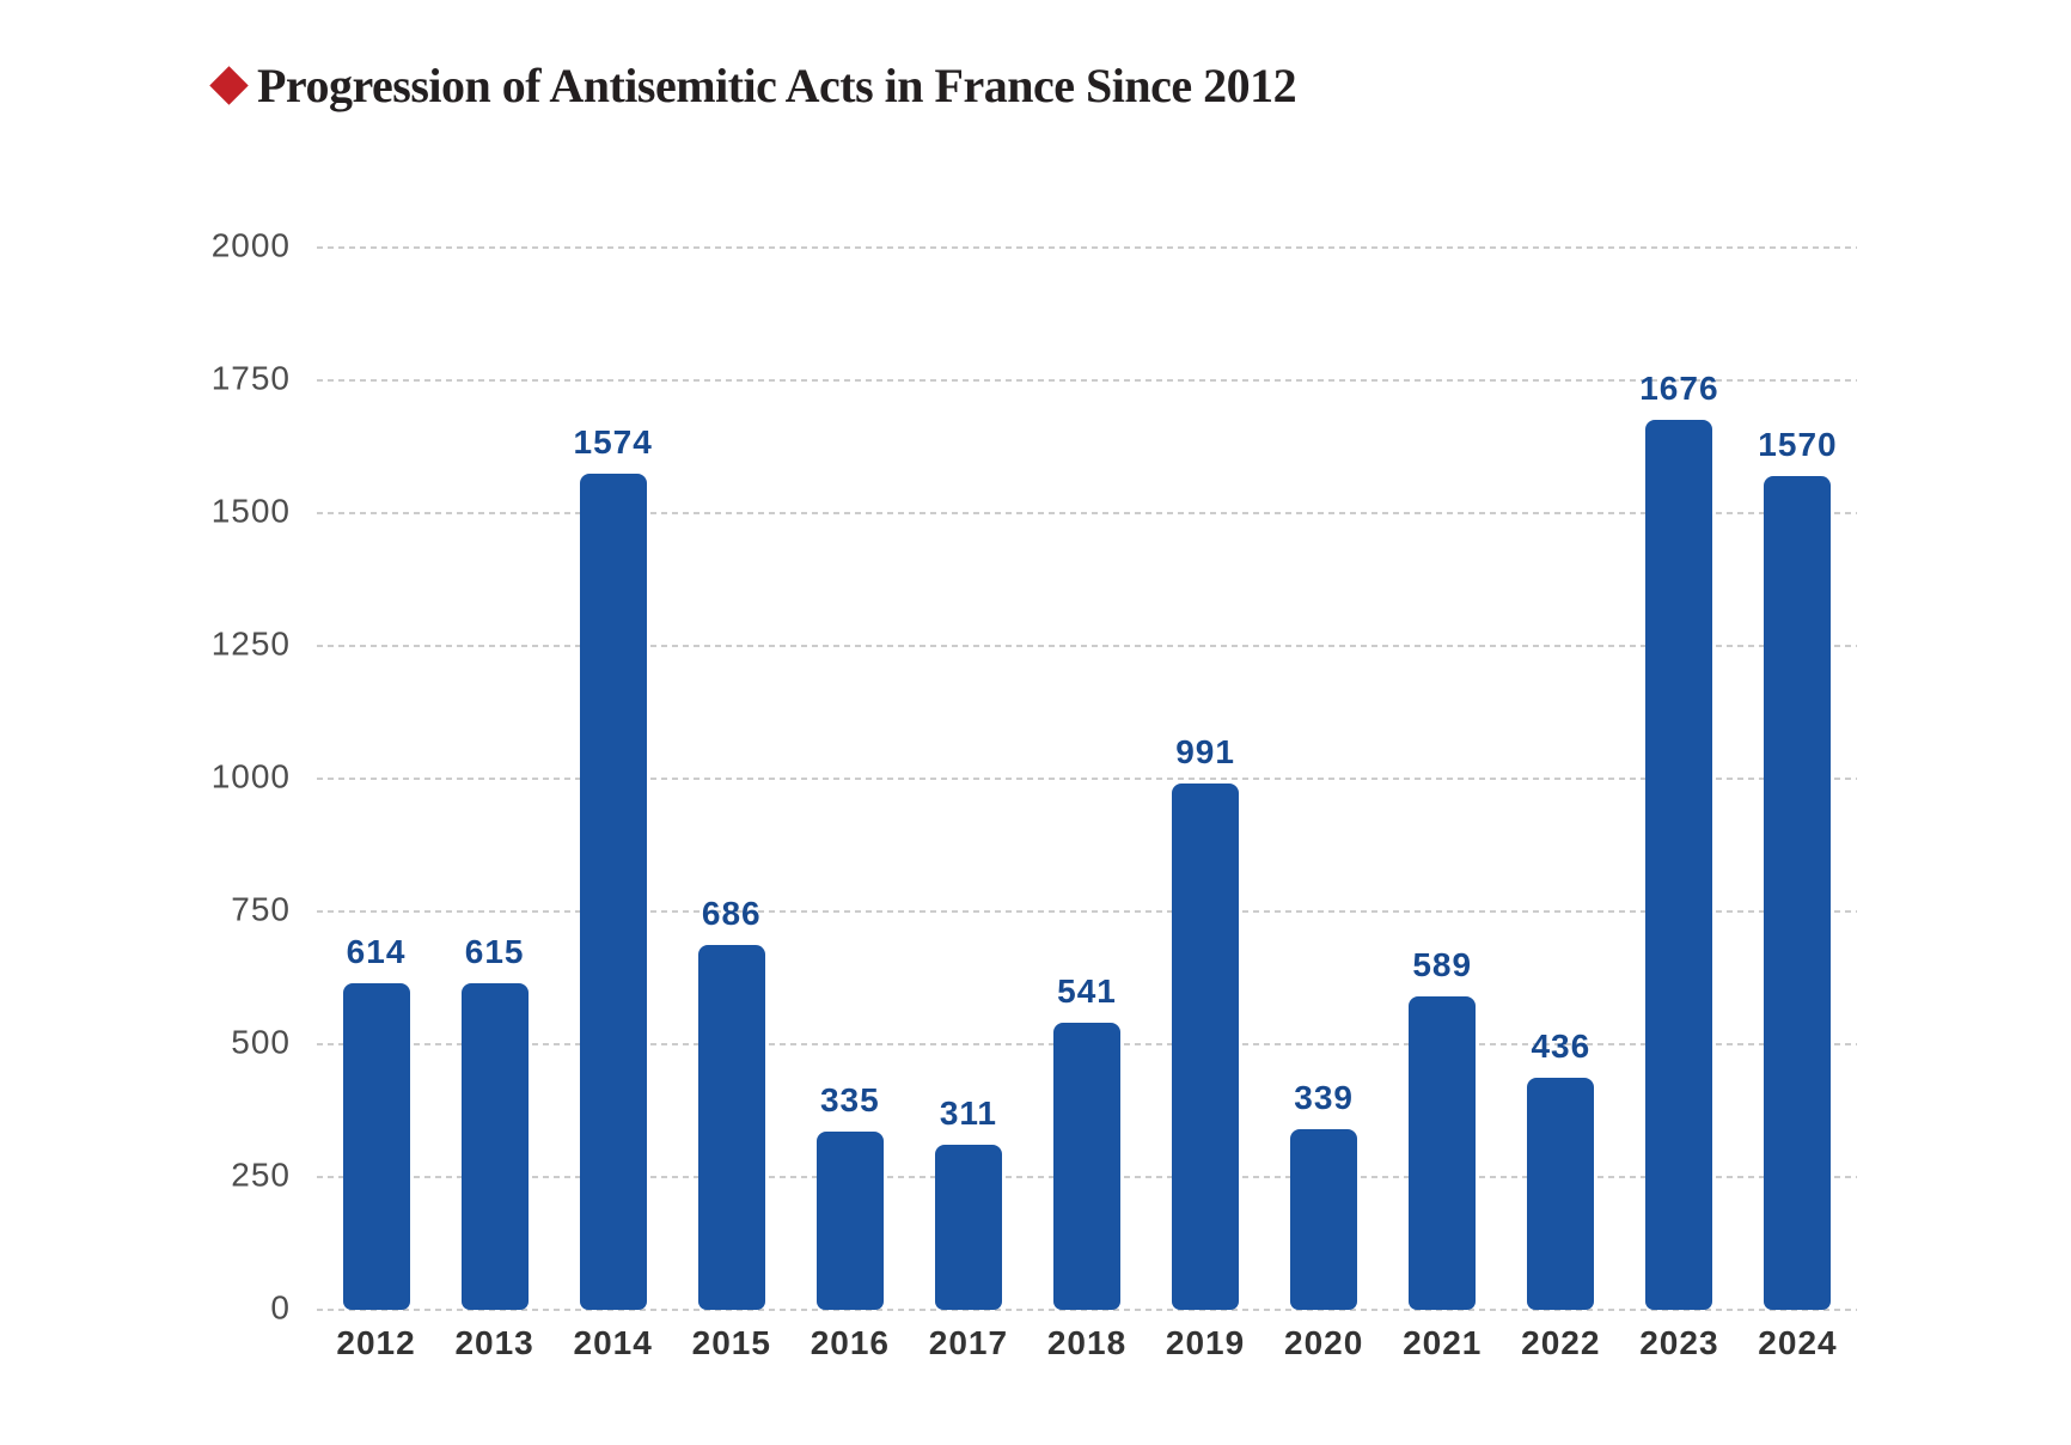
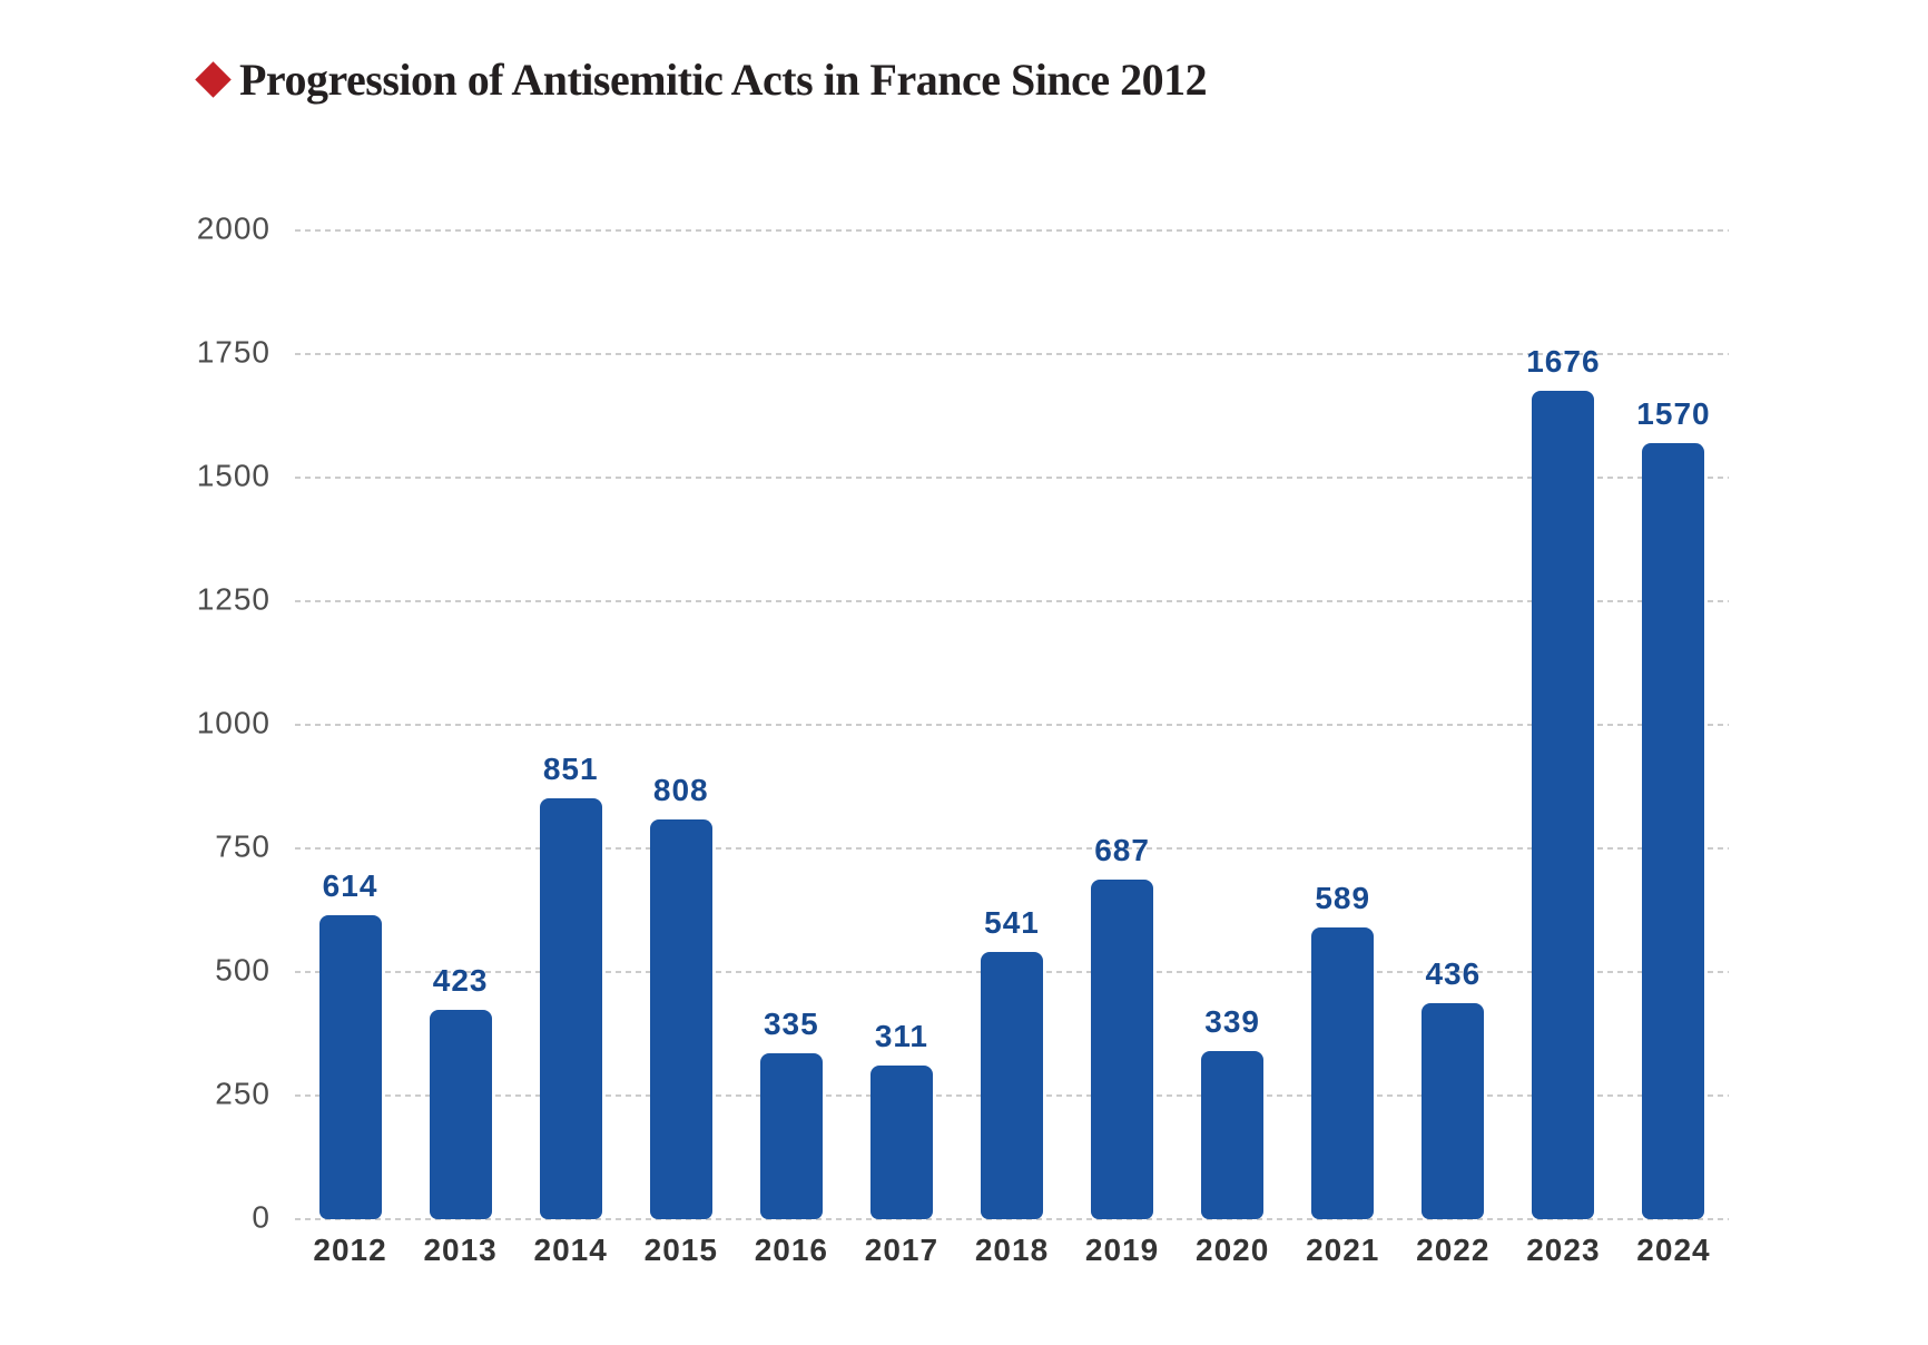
2013: 615 -> 423
2014: 1574 -> 851
2015: 686 -> 808
2019: 991 -> 687
